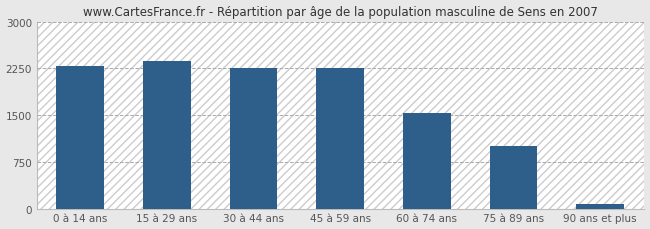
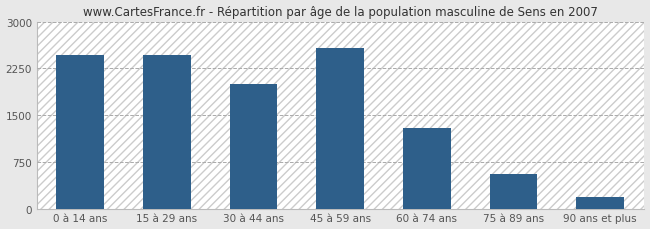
0 à 14 ans: 2280 -> 2460
15 à 29 ans: 2370 -> 2460
30 à 44 ans: 2250 -> 2000
45 à 59 ans: 2260 -> 2580
60 à 74 ans: 1540 -> 1300
75 à 89 ans: 1000 -> 560
90 ans et plus: 80 -> 180
